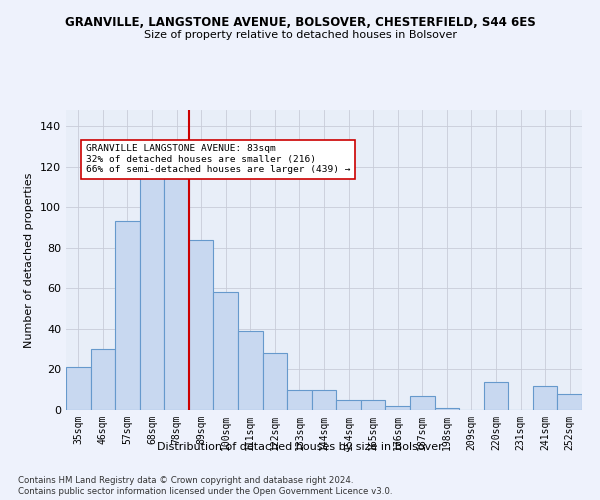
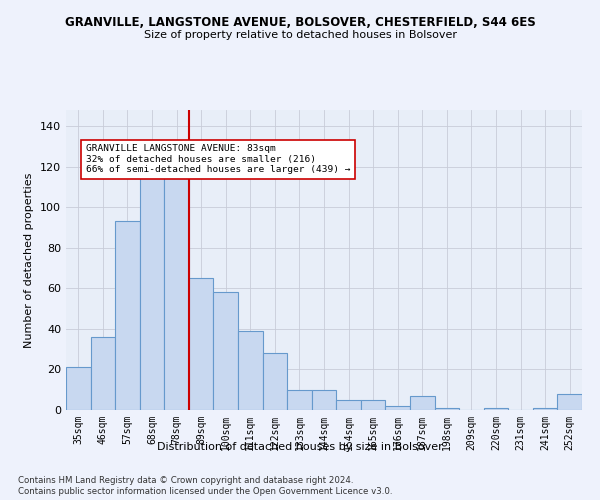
46sqm: 30 -> 36
89sqm: 84 -> 65
220sqm: 14 -> 1
241sqm: 12 -> 1
